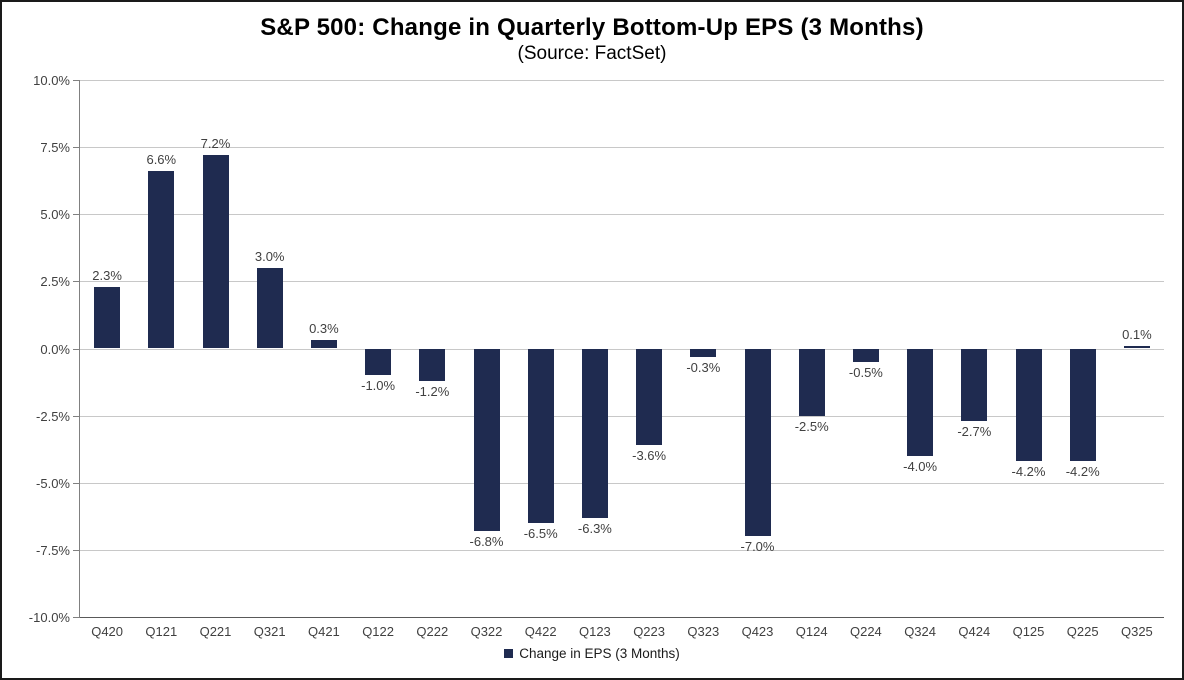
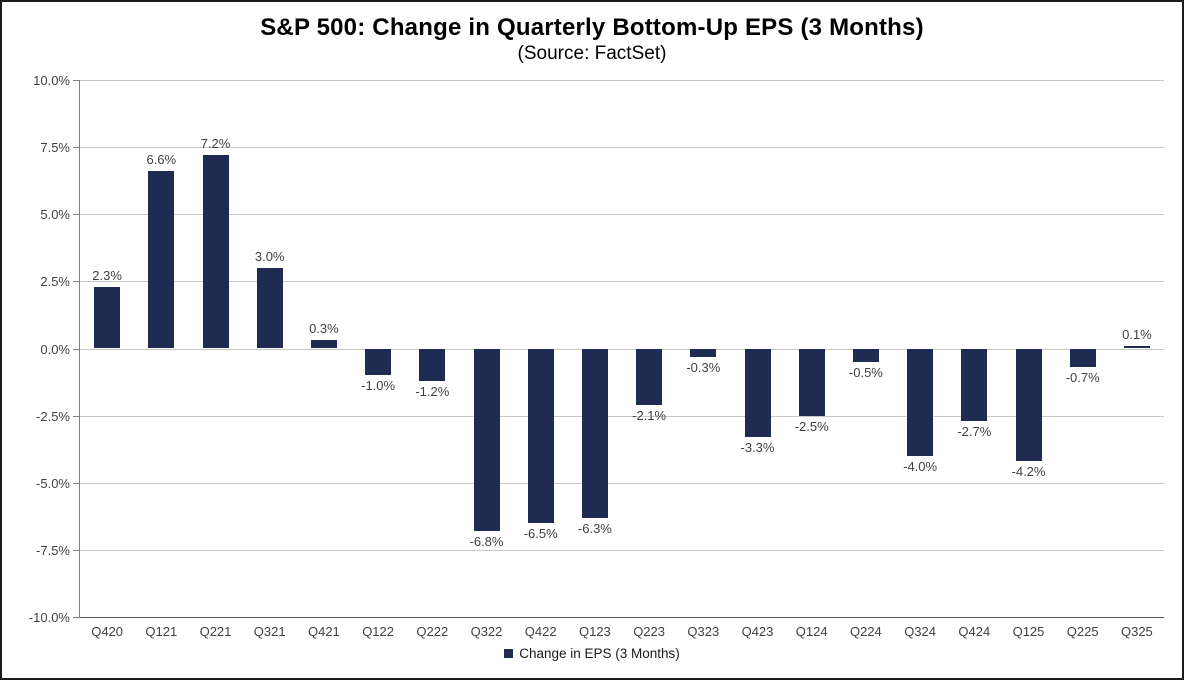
Q223: -3.6% -> -2.1%
Q423: -7.0% -> -3.3%
Q225: -4.2% -> -0.7%
